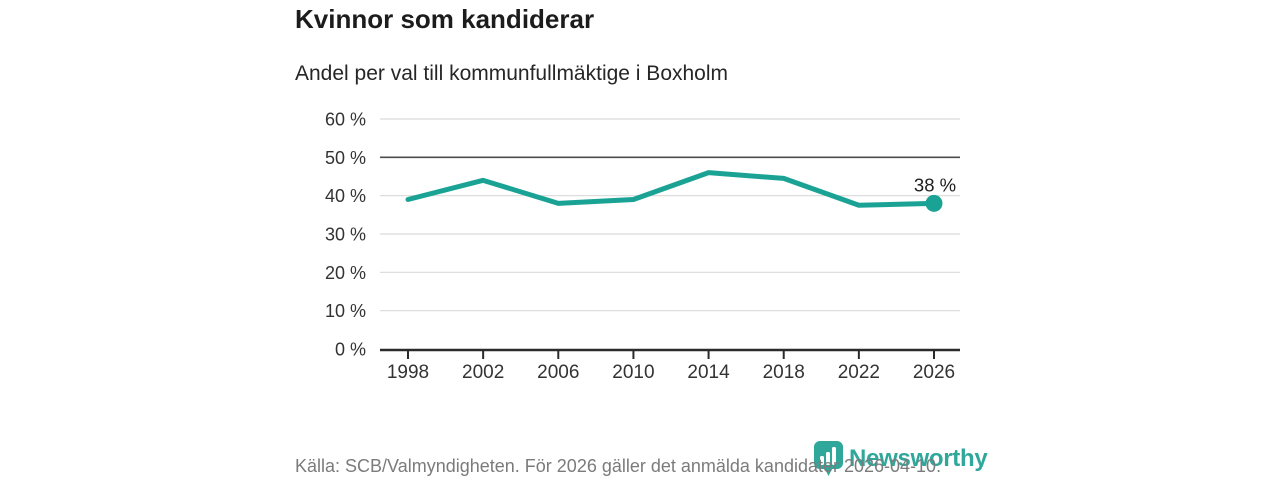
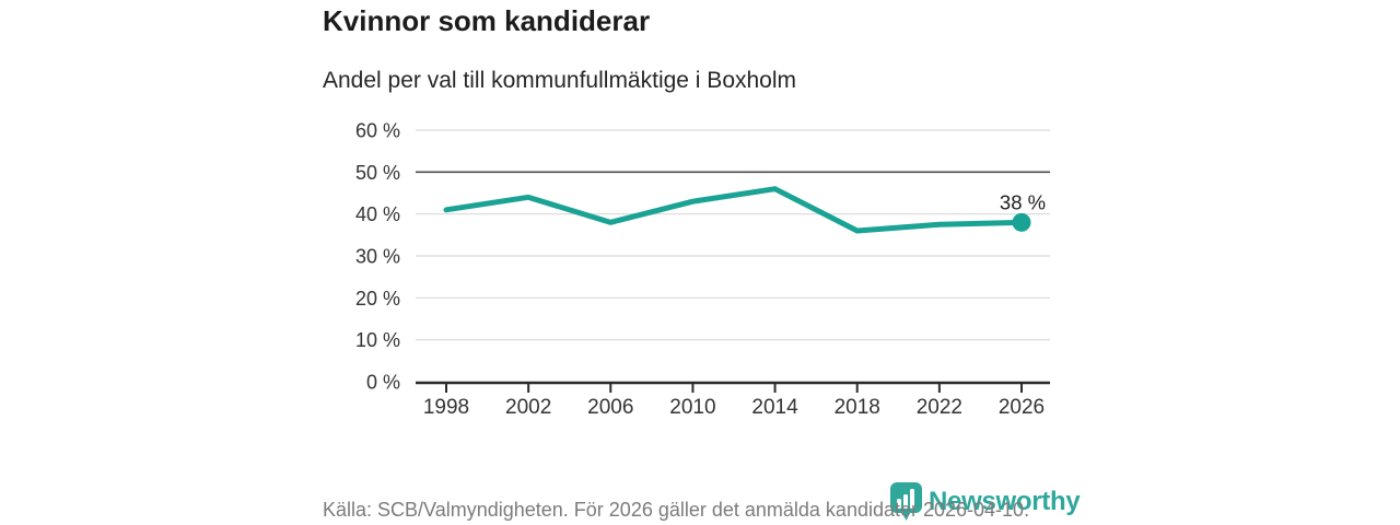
1998: 39% -> 41%
2010: 39% -> 43%
2018: 44% -> 36%
